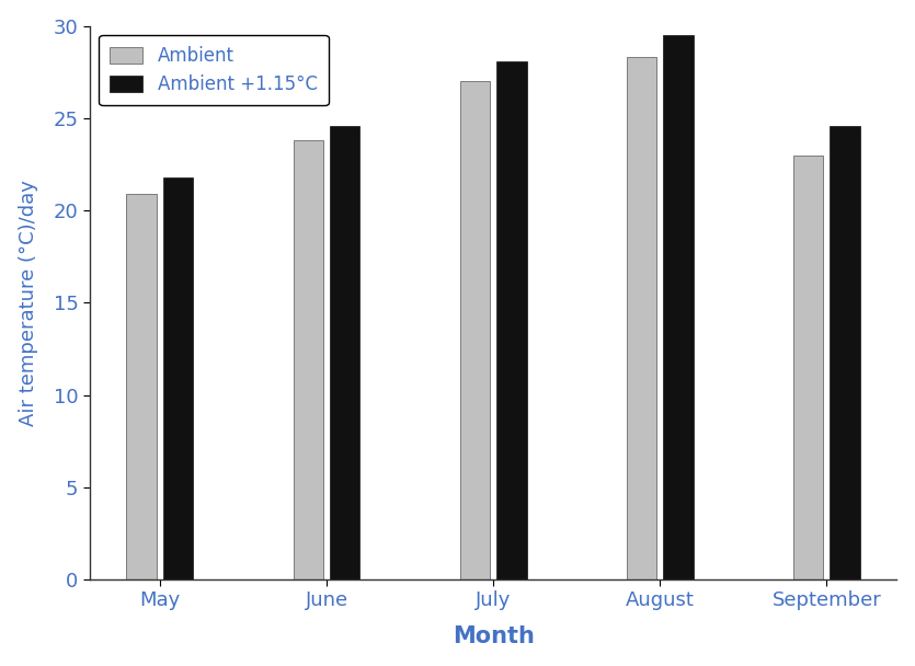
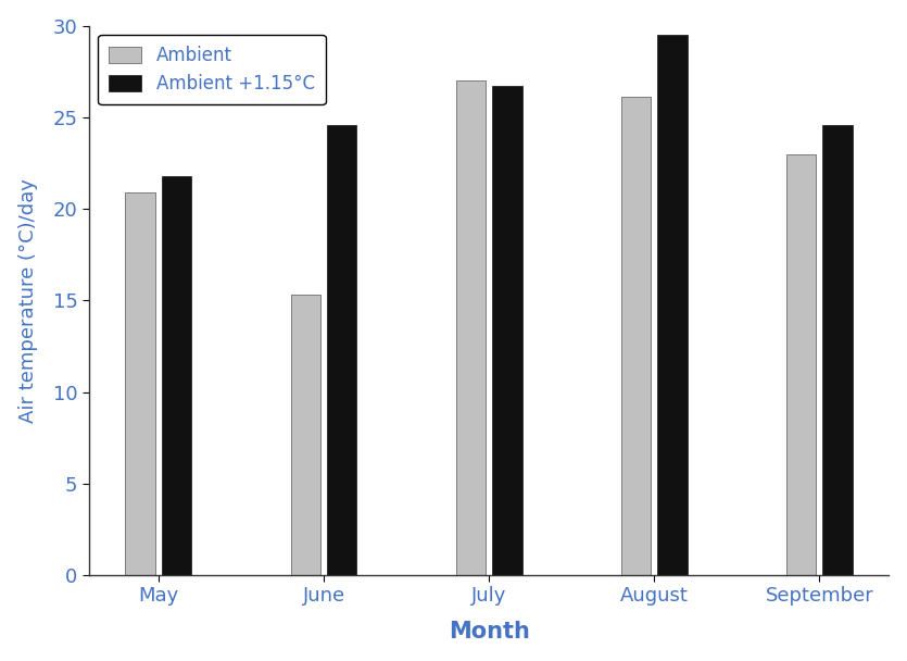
Ambient/June: 23.8 -> 15.3
Ambient +1.15°C/July: 28.1 -> 26.7
Ambient/August: 28.3 -> 26.1
